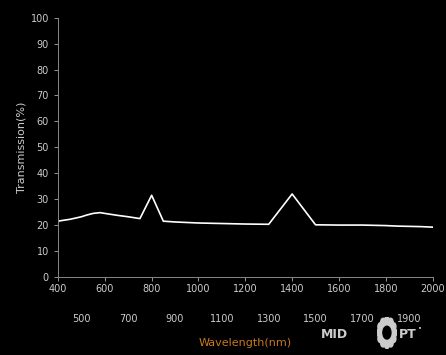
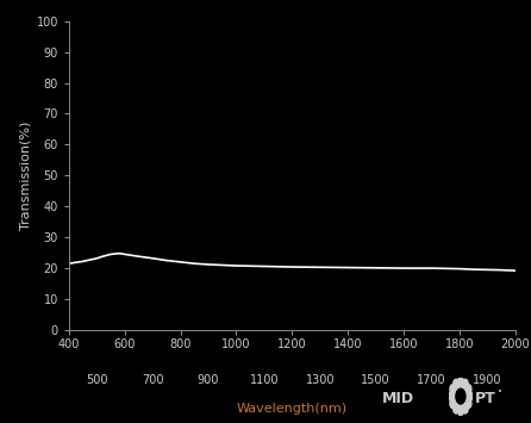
800: 31.5 -> 22.0
1400: 32.0 -> 20.2
